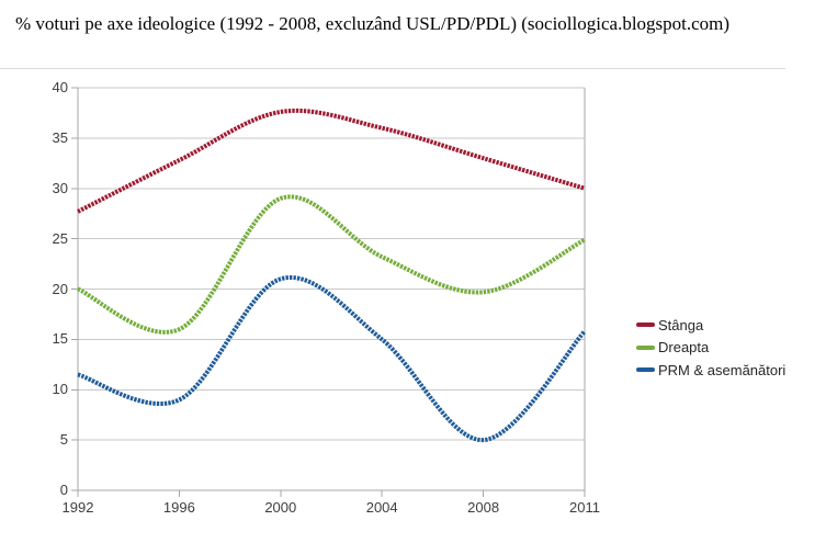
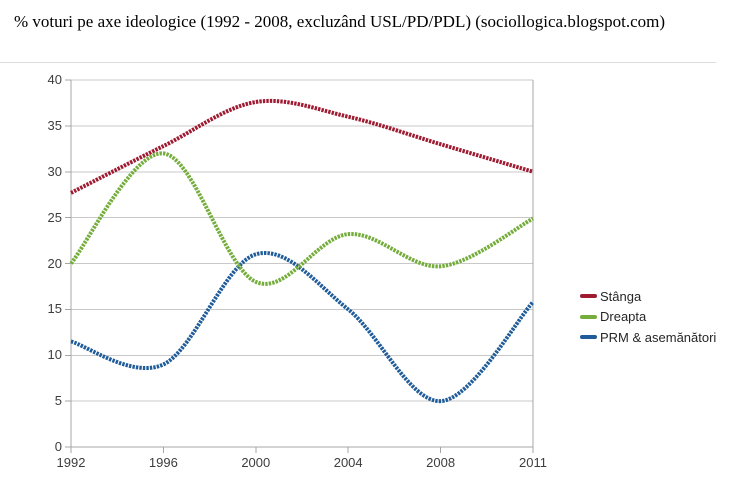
Dreapta/1996: 16 -> 32
Dreapta/2000: 29 -> 18
